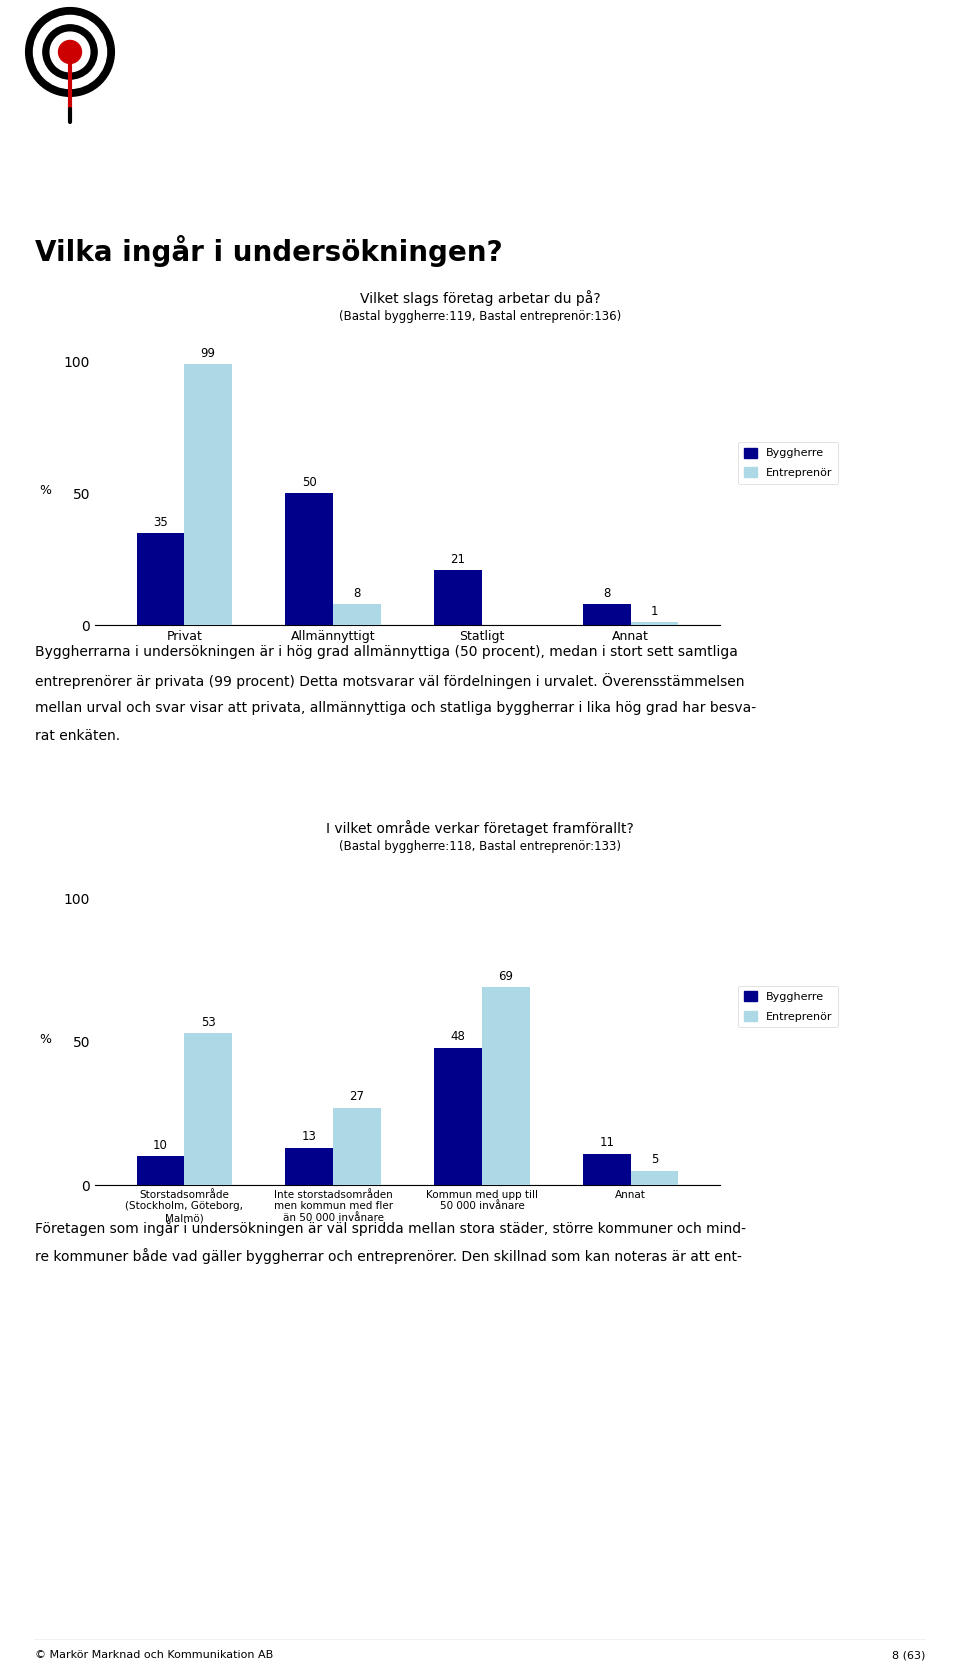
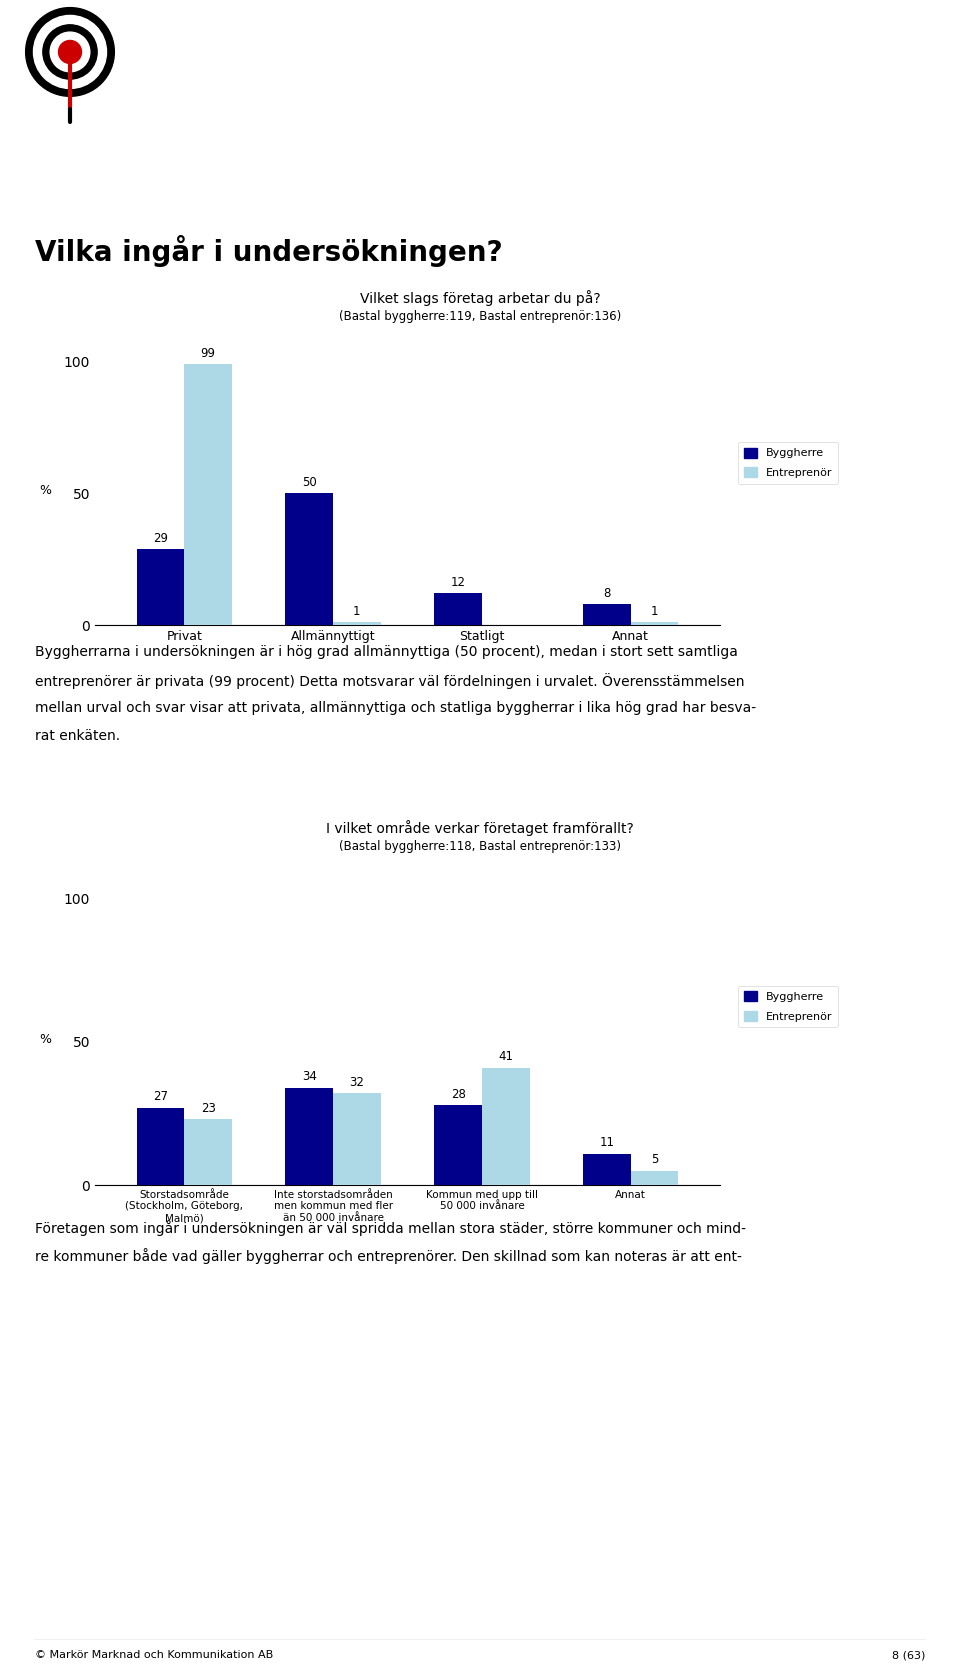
Byggherre/Privat: 35 -> 29
Entreprenör/Allmännyttigt: 8 -> 1
Byggherre/Statligt: 21 -> 12
Byggherre/Storstadsområde (Stockholm, Göteborg, Malmö): 10 -> 27
Entreprenör/Storstadsområde (Stockholm, Göteborg, Malmö): 53 -> 23
Byggherre/Inte storstadsområden men kommun med fler än 50 000 invånare: 13 -> 34
Entreprenör/Inte storstadsområden men kommun med fler än 50 000 invånare: 27 -> 32
Byggherre/Kommun med upp till 50 000 invånare: 48 -> 28
Entreprenör/Kommun med upp till 50 000 invånare: 69 -> 41
